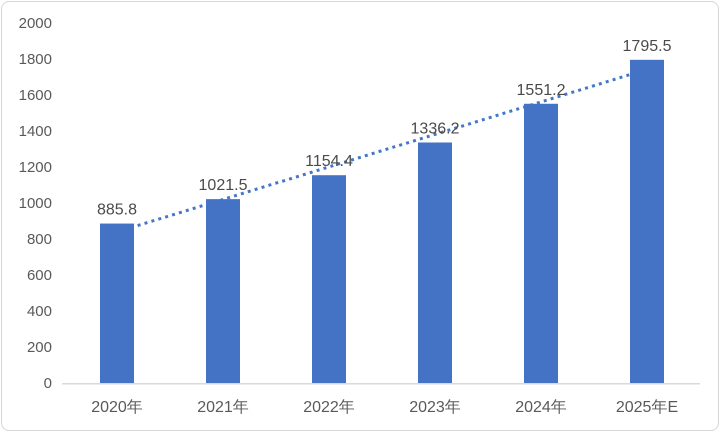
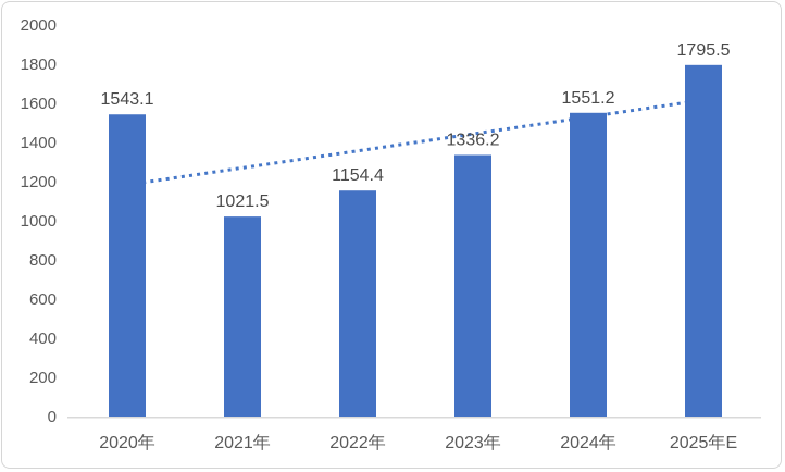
2020年: 885.8 -> 1543.1
